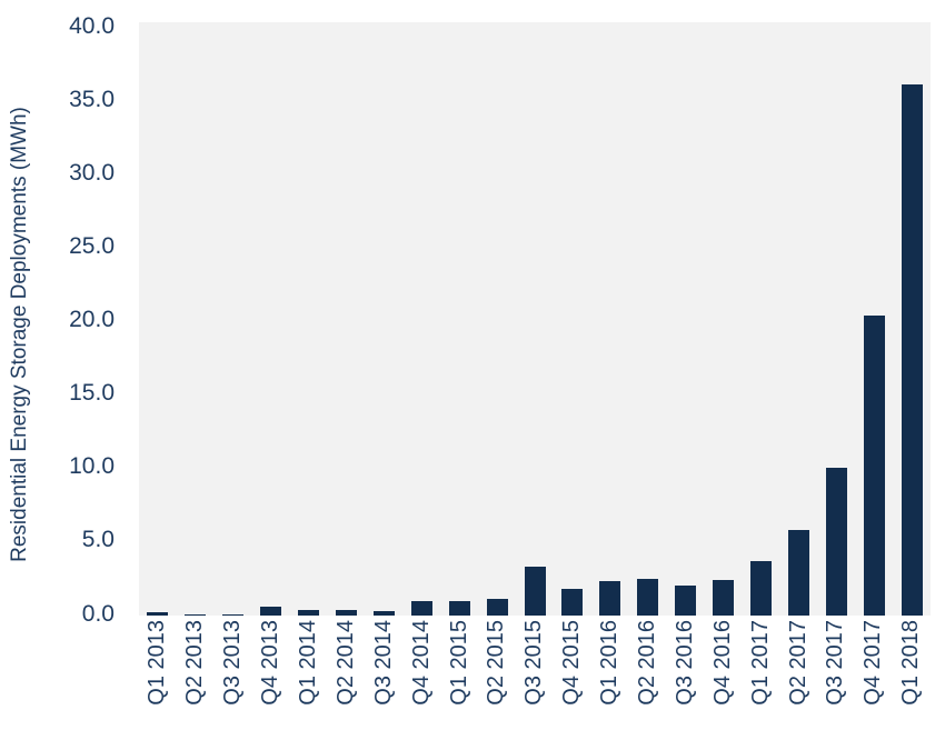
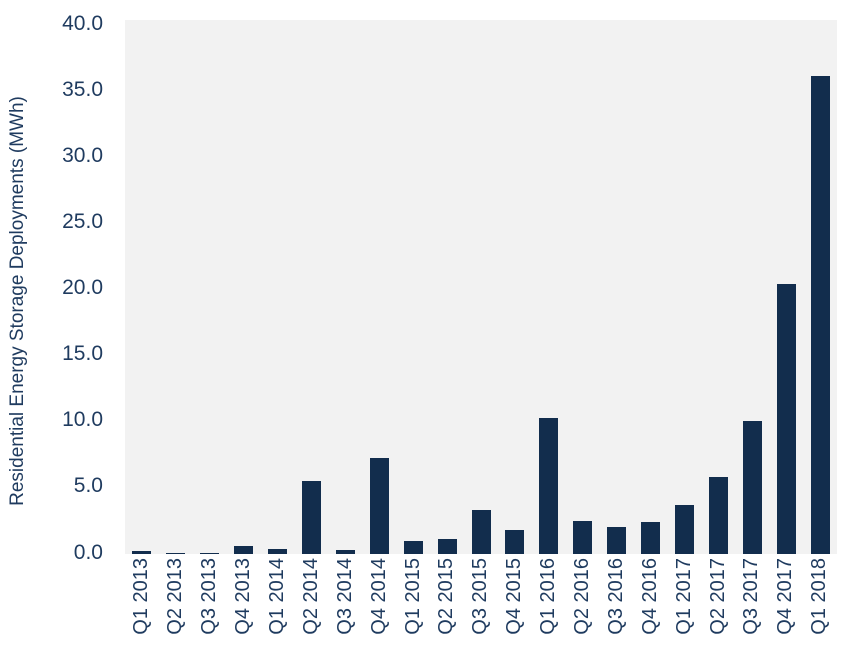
Q2 2014: 0.4 -> 5.5
Q4 2014: 1.0 -> 7.2
Q1 2016: 2.3 -> 10.2
